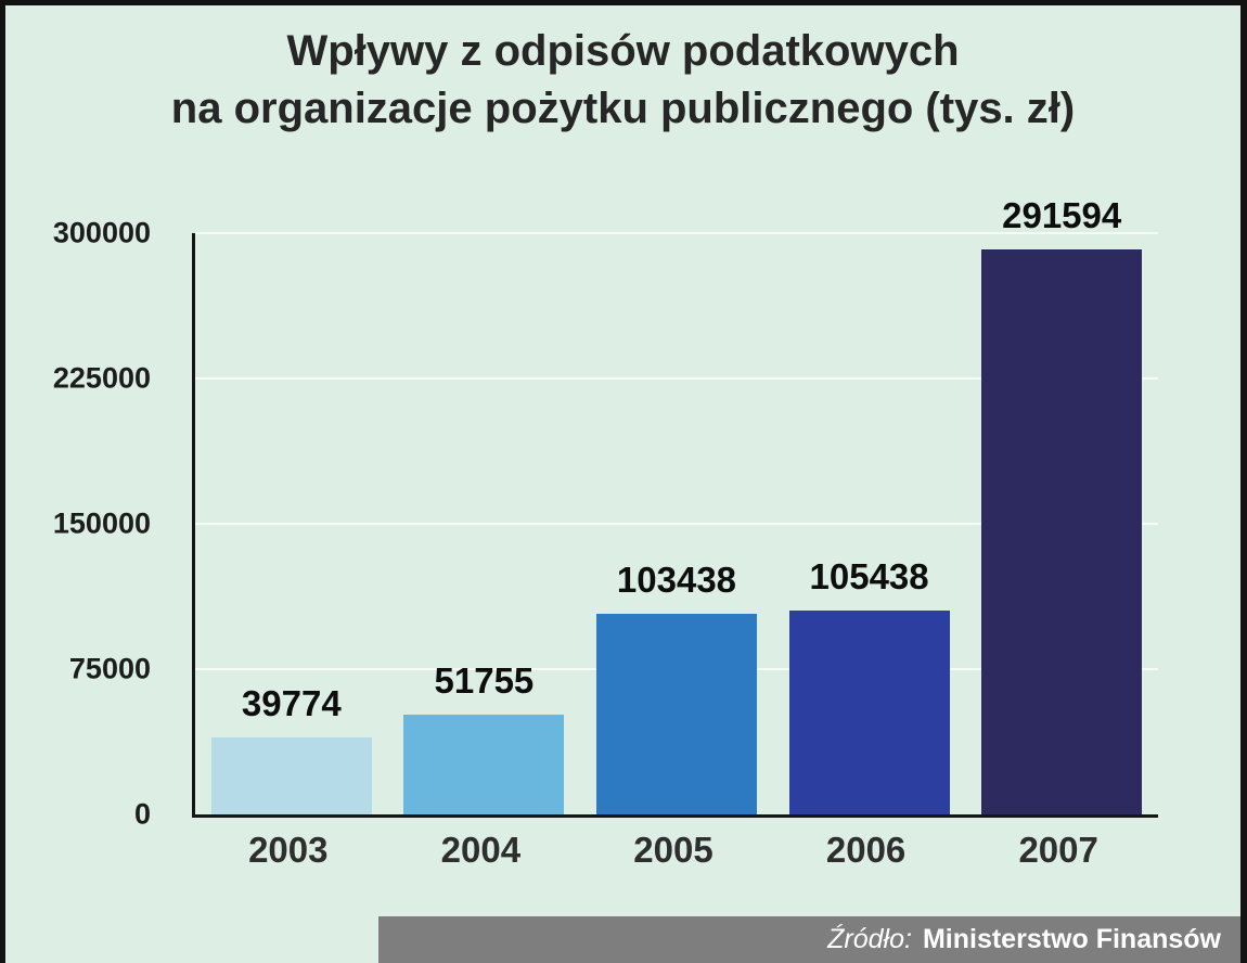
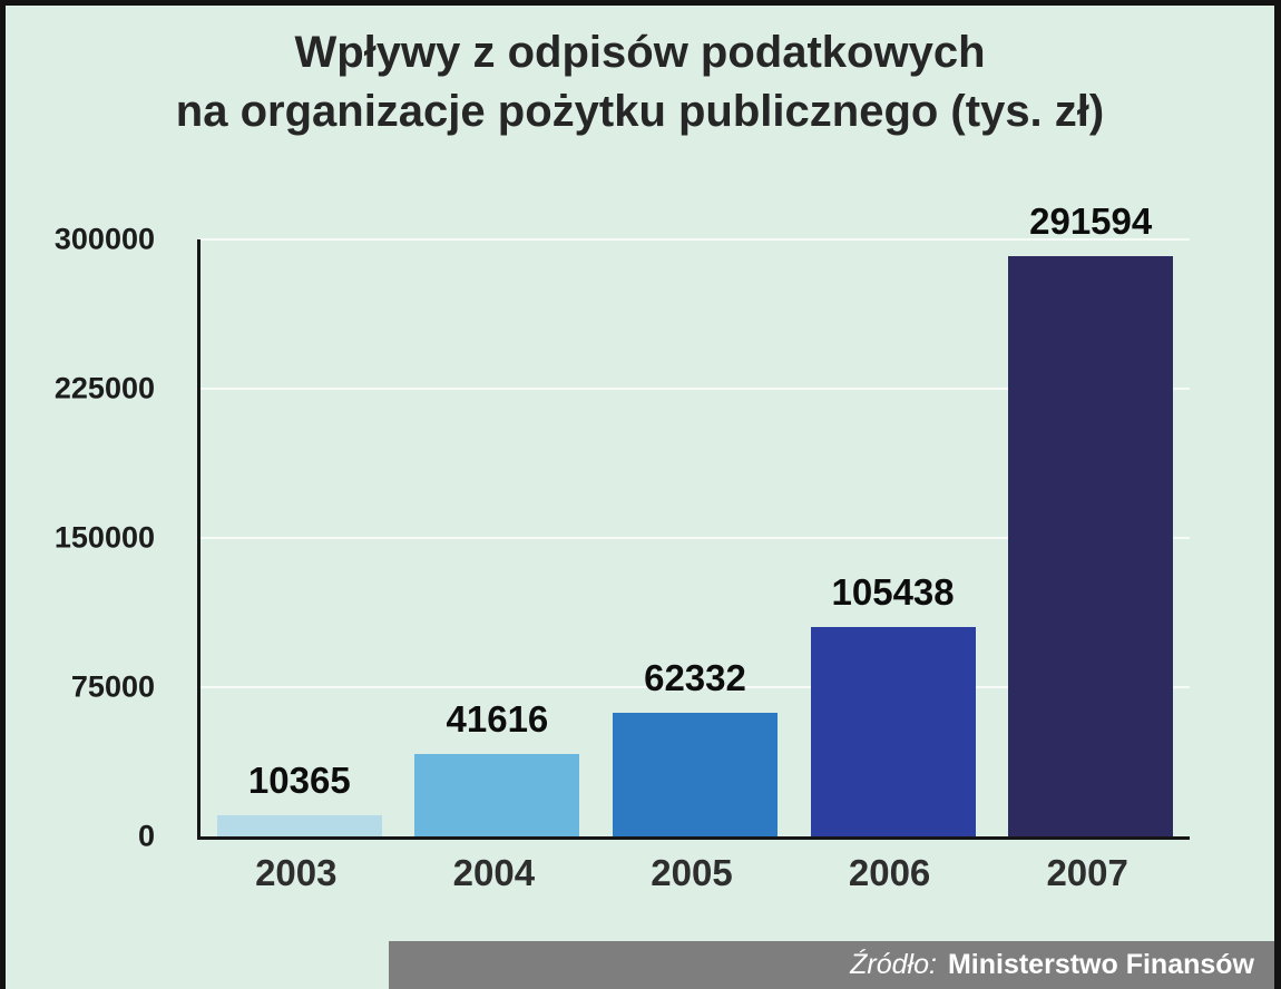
2003: 39774 -> 10365
2004: 51755 -> 41616
2005: 103438 -> 62332
